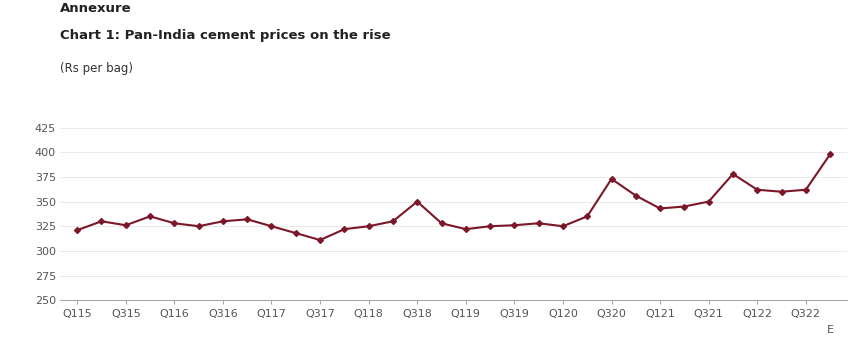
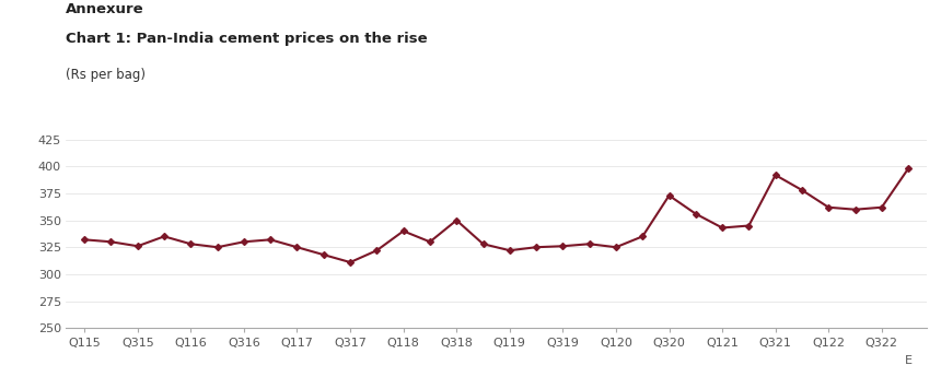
Q115: 321 -> 332
Q118: 325 -> 340
Q321: 350 -> 392
